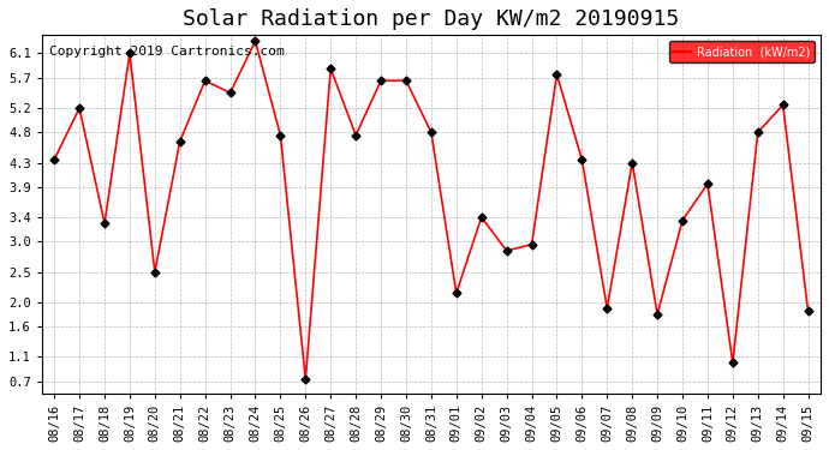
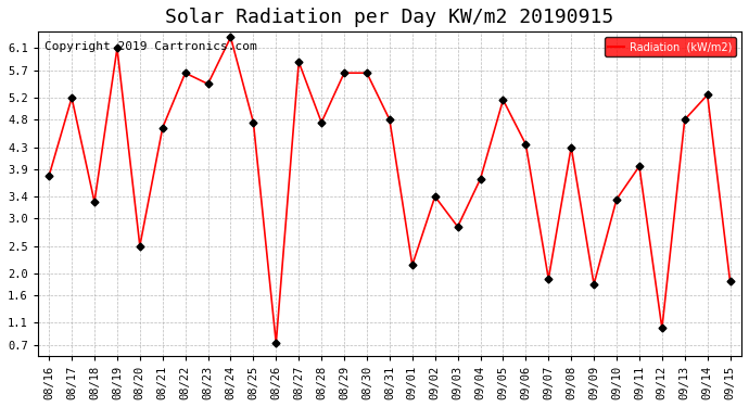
08/16: 4.35 -> 3.78
09/04: 2.95 -> 3.72
09/05: 5.75 -> 5.16
